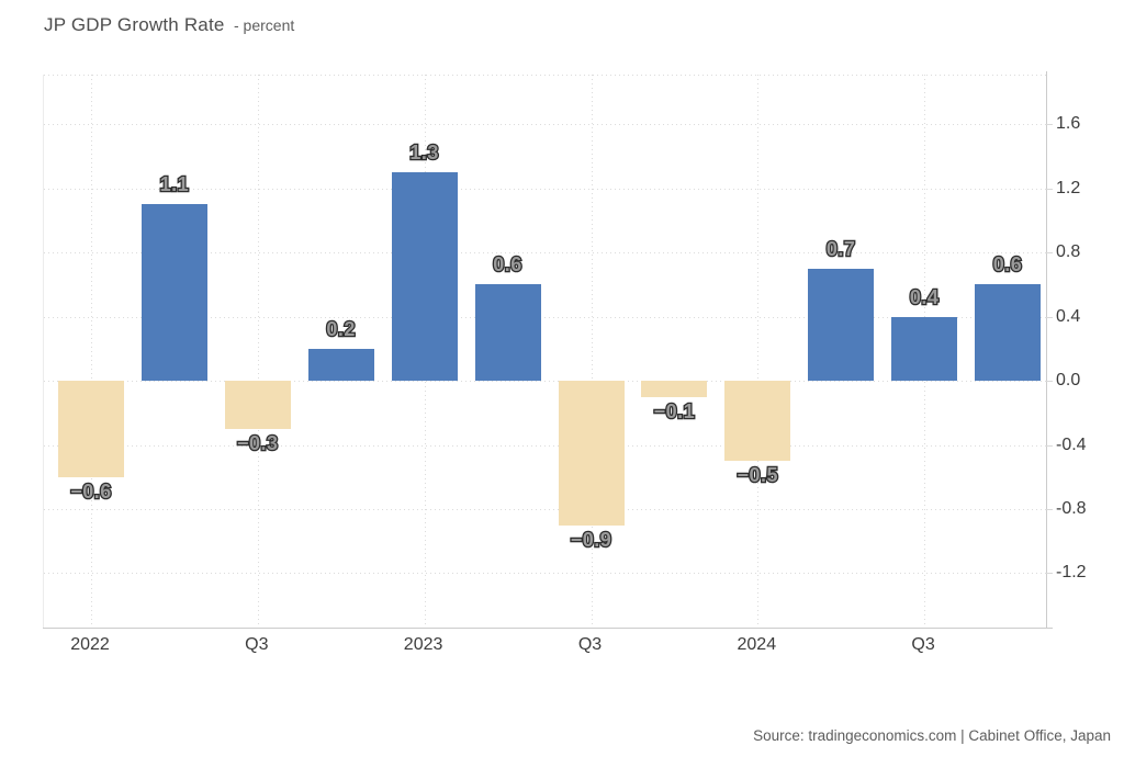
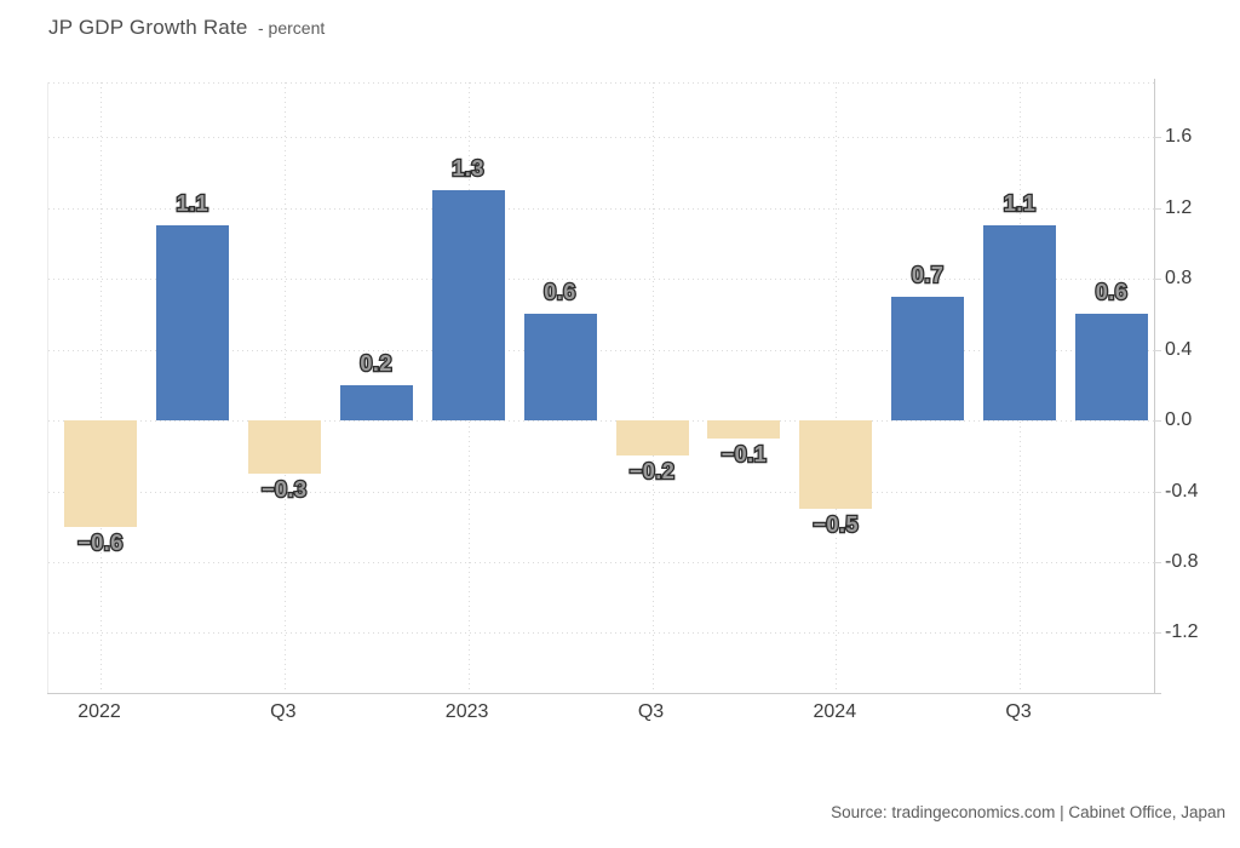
Q3 2023: −0.9 -> −0.2
Q3 2024: 0.4 -> 1.1
